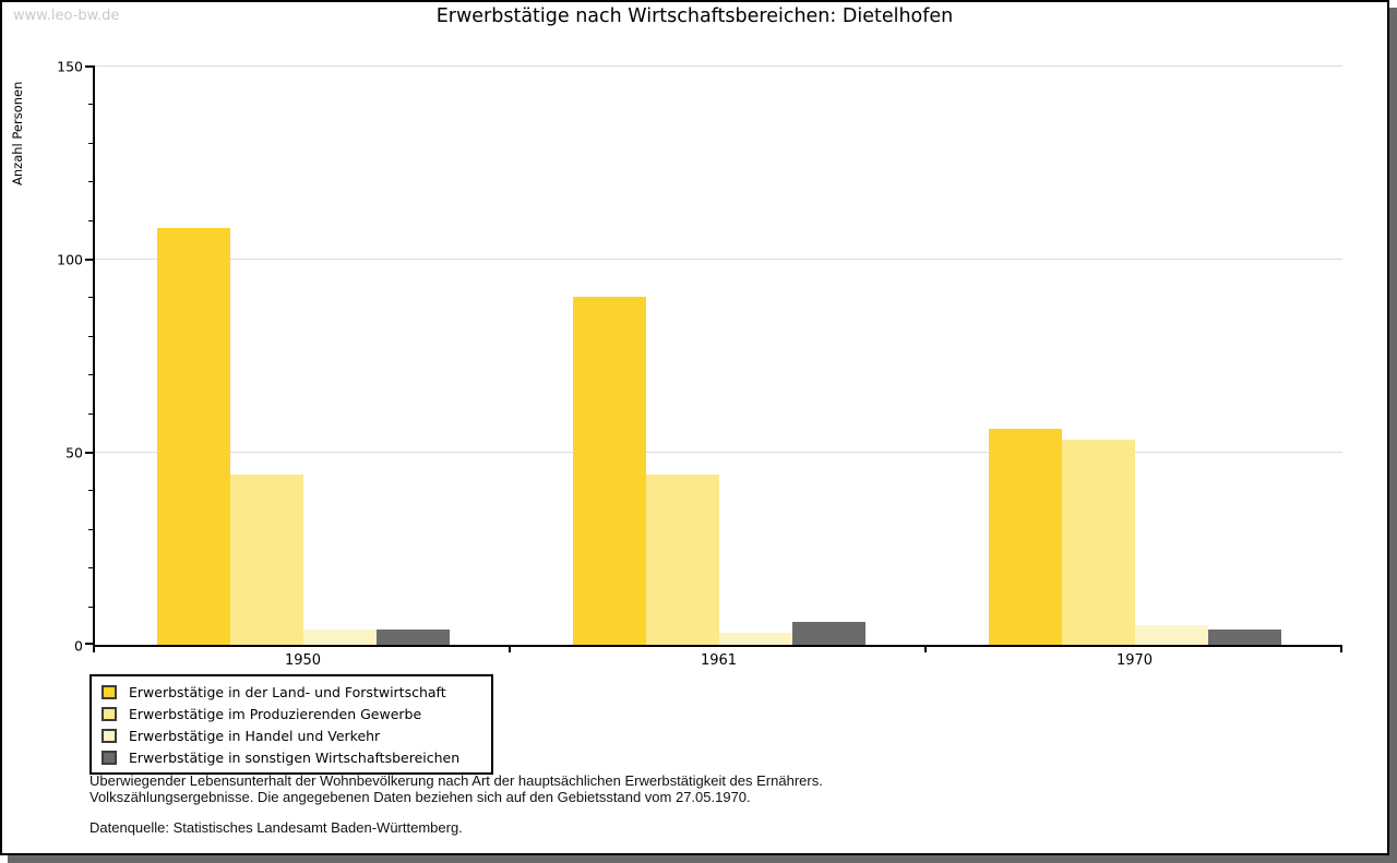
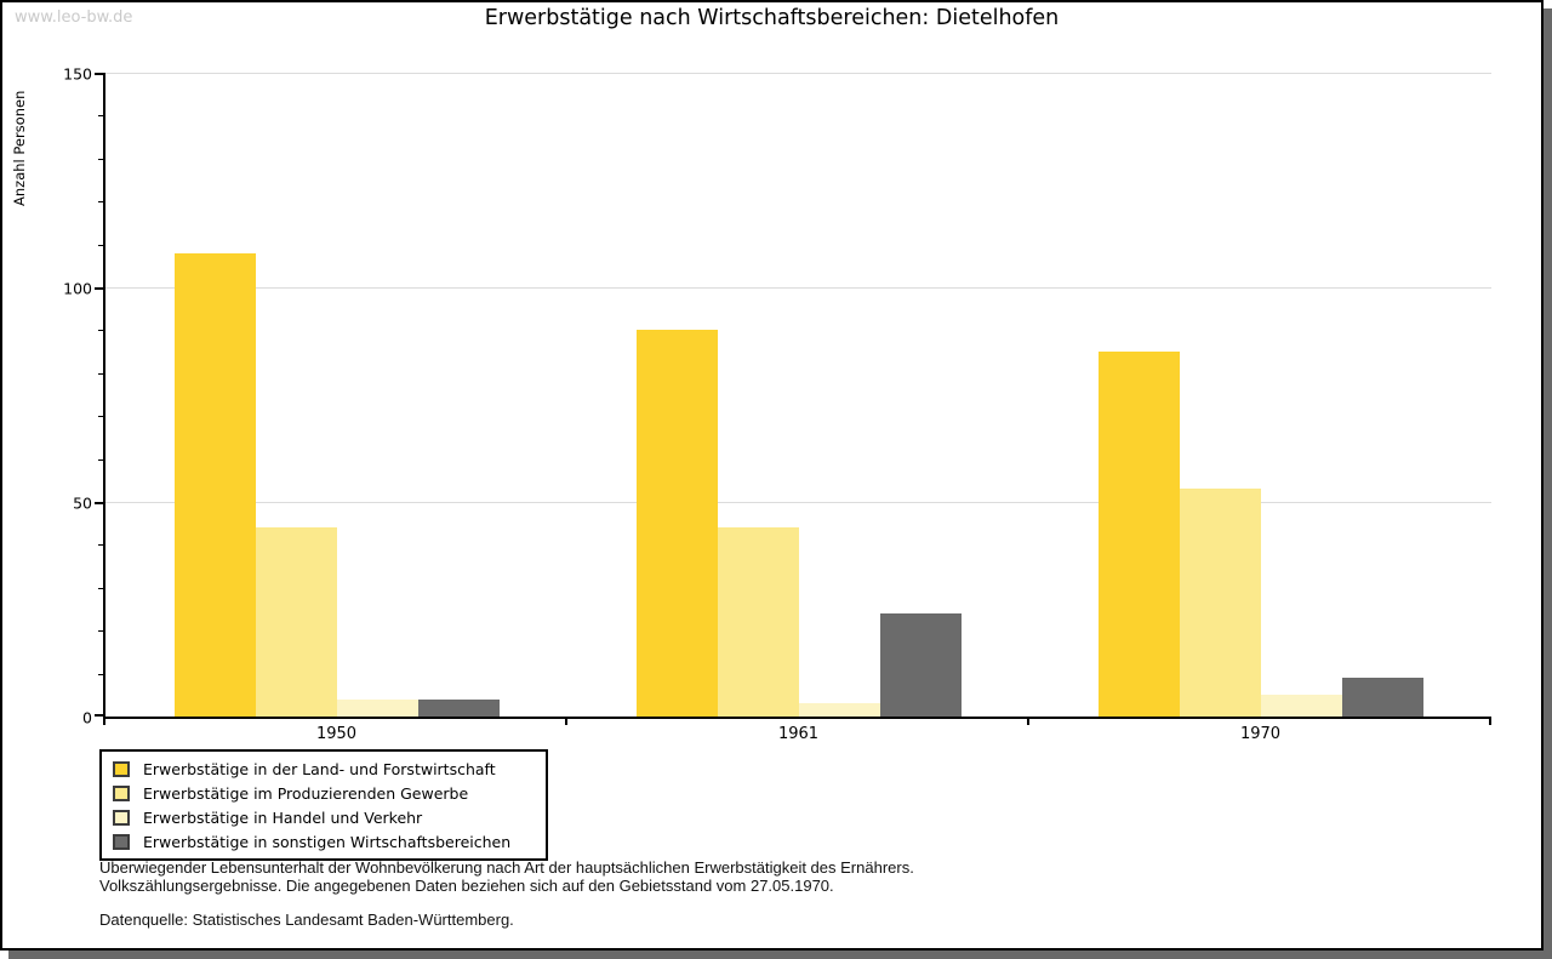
Erwerbstätige in sonstigen Wirtschaftsbereichen/1961: 6 -> 24
Erwerbstätige in der Land- und Forstwirtschaft/1970: 56 -> 85
Erwerbstätige in sonstigen Wirtschaftsbereichen/1970: 4 -> 9
